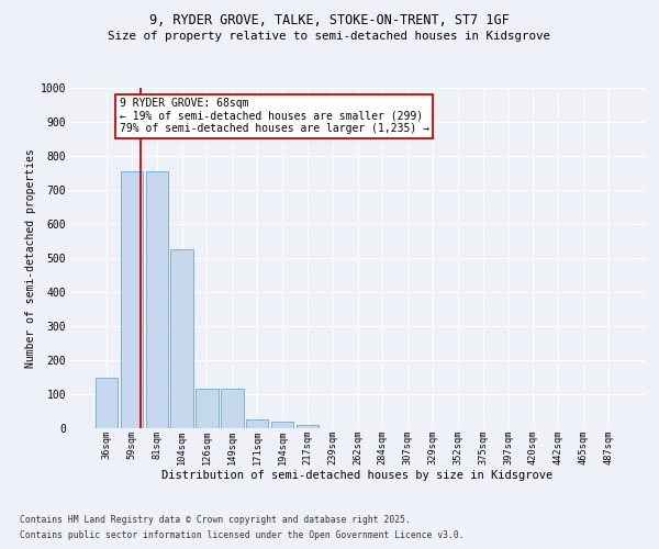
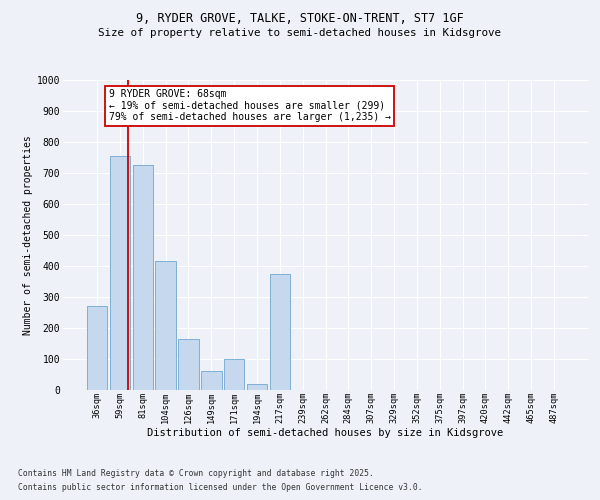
36sqm: 150 -> 270
81sqm: 755 -> 725
104sqm: 525 -> 415
126sqm: 115 -> 165
149sqm: 115 -> 60
171sqm: 25 -> 100
217sqm: 10 -> 375
